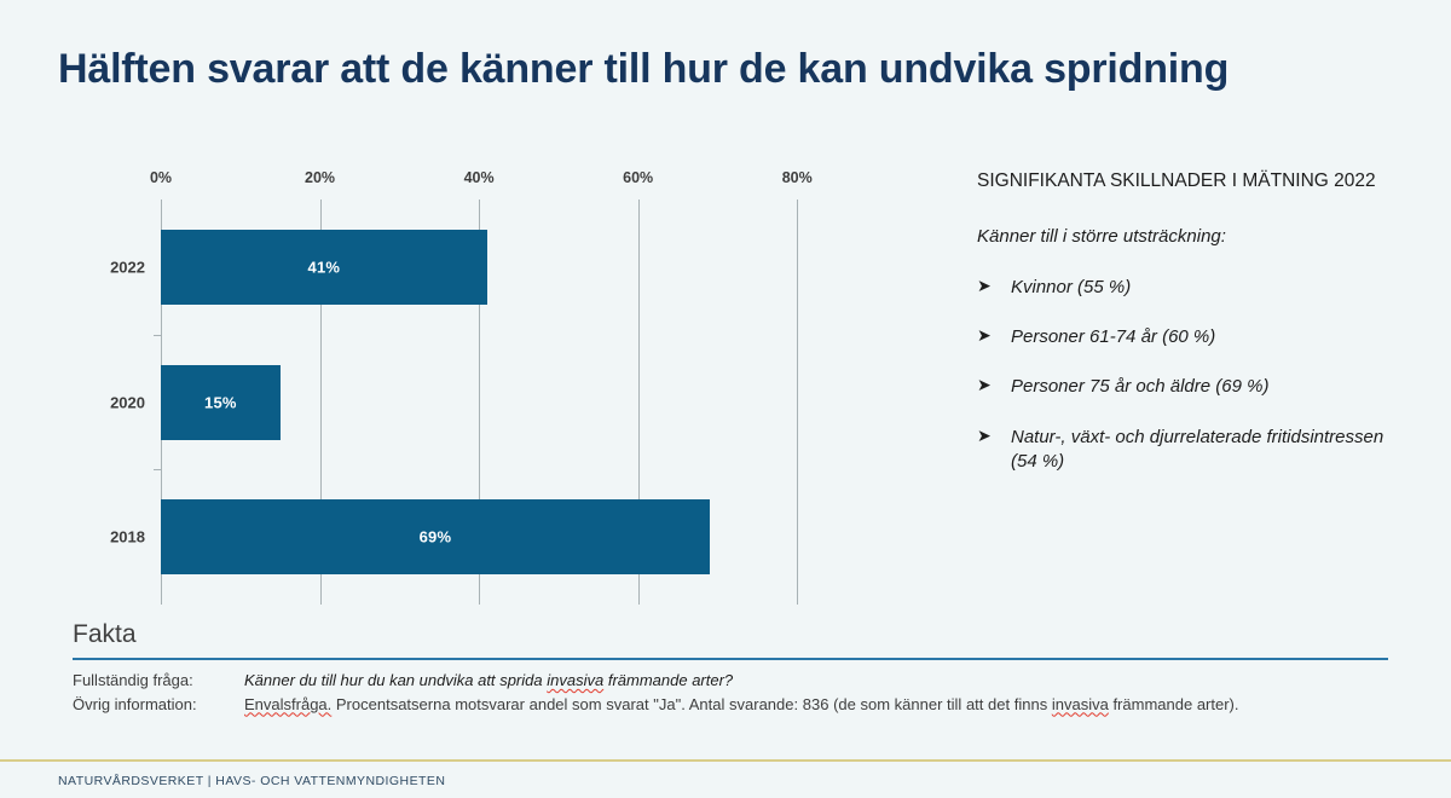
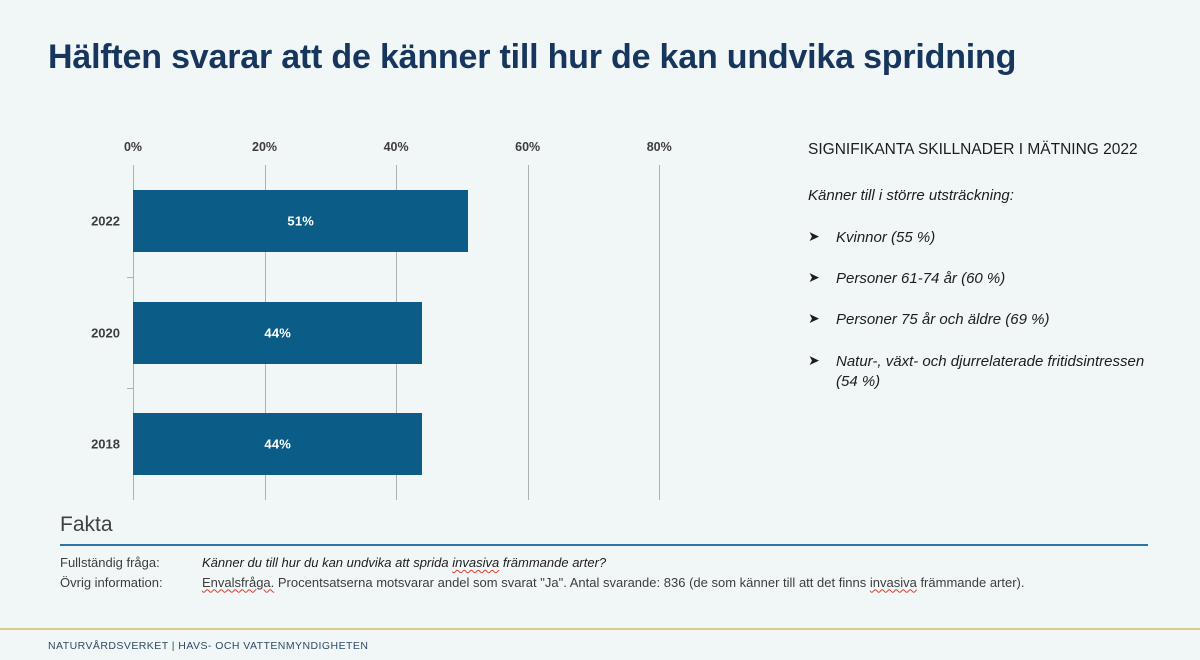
2022: 41% -> 51%
2020: 15% -> 44%
2018: 69% -> 44%
